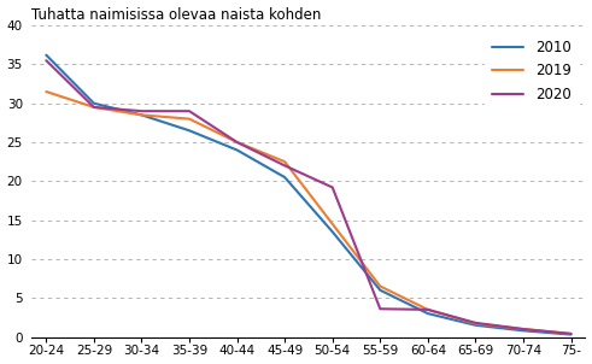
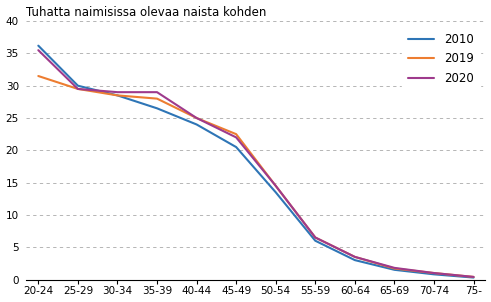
2020/50-54: 19.2 -> 14.5
2020/55-59: 3.6 -> 6.5
